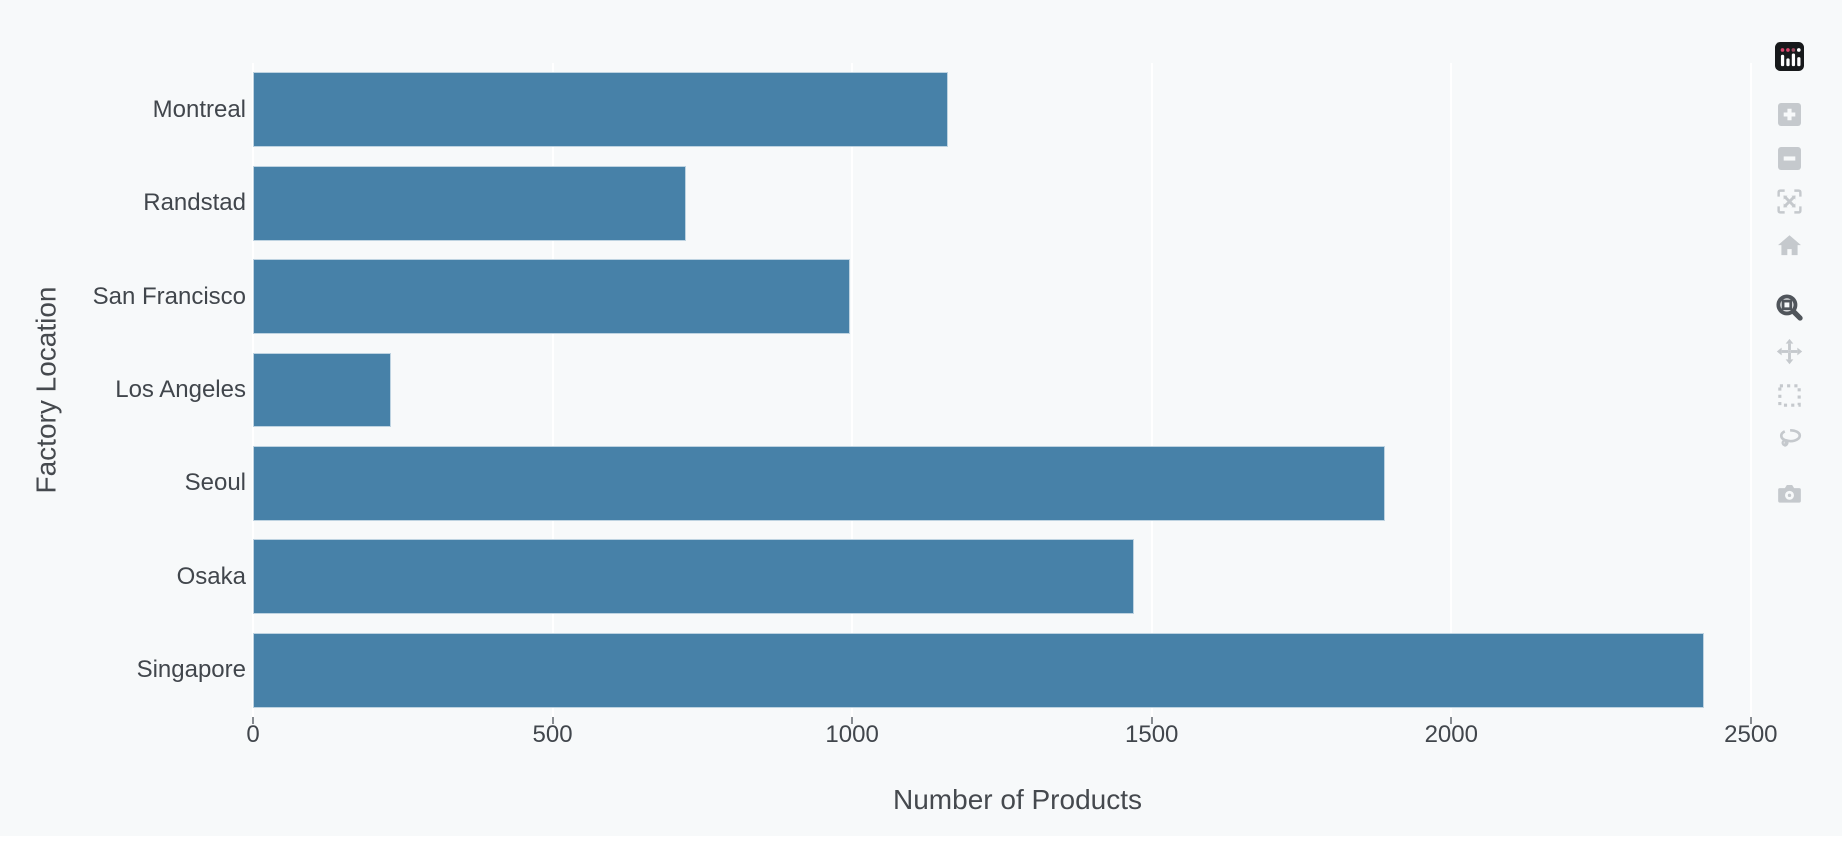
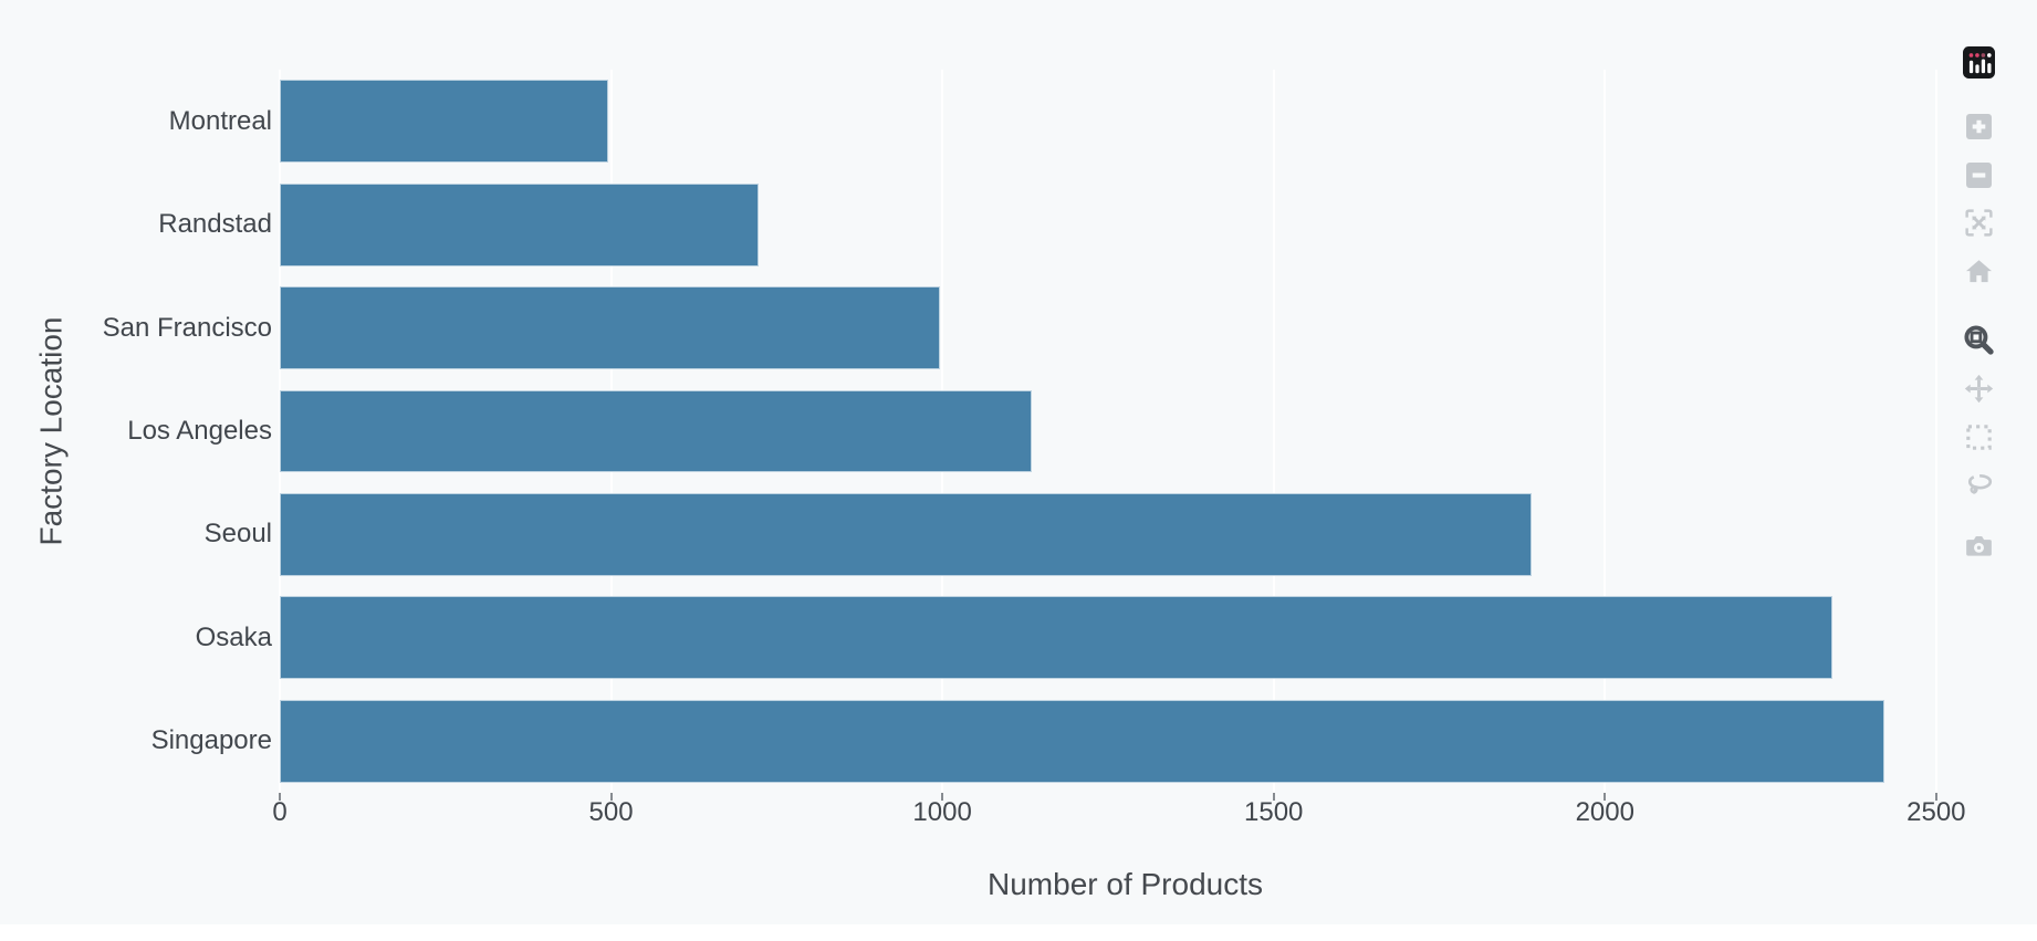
Montreal: 1160 -> 500
Los Angeles: 230 -> 1140
Osaka: 1470 -> 2340
